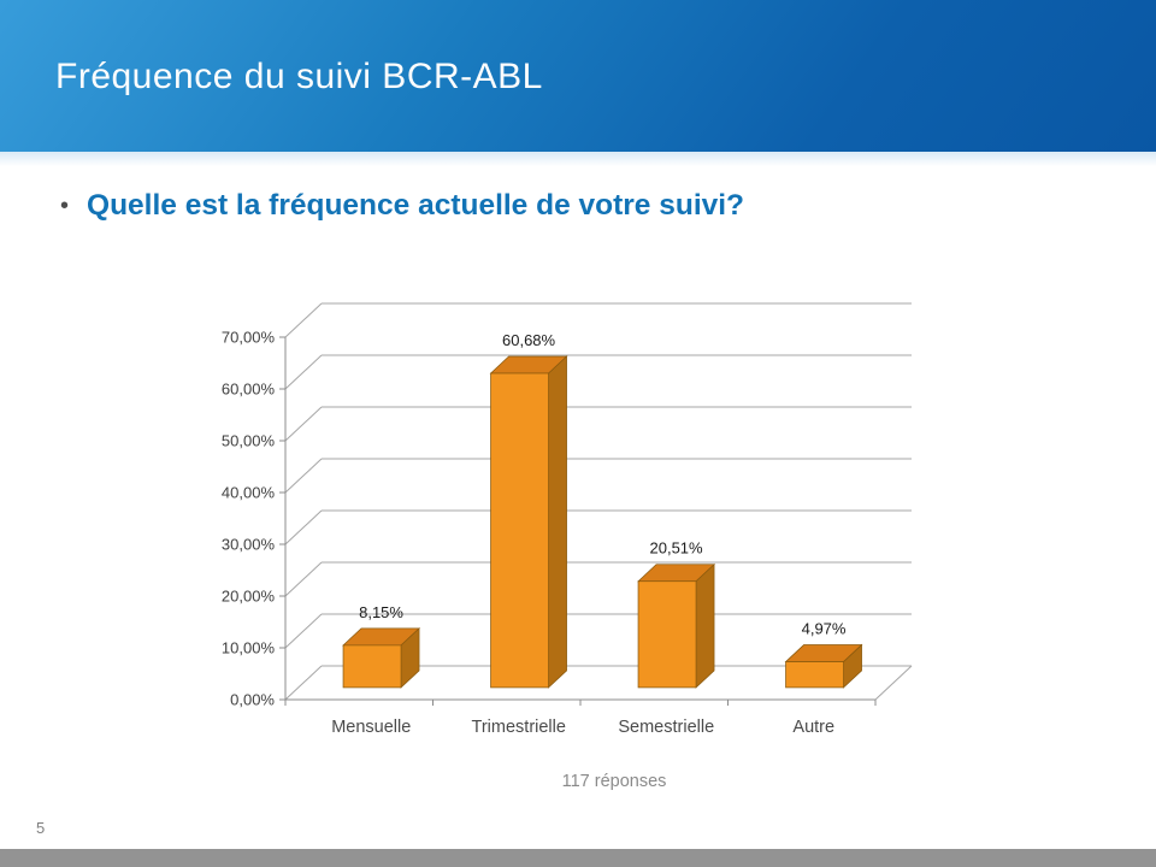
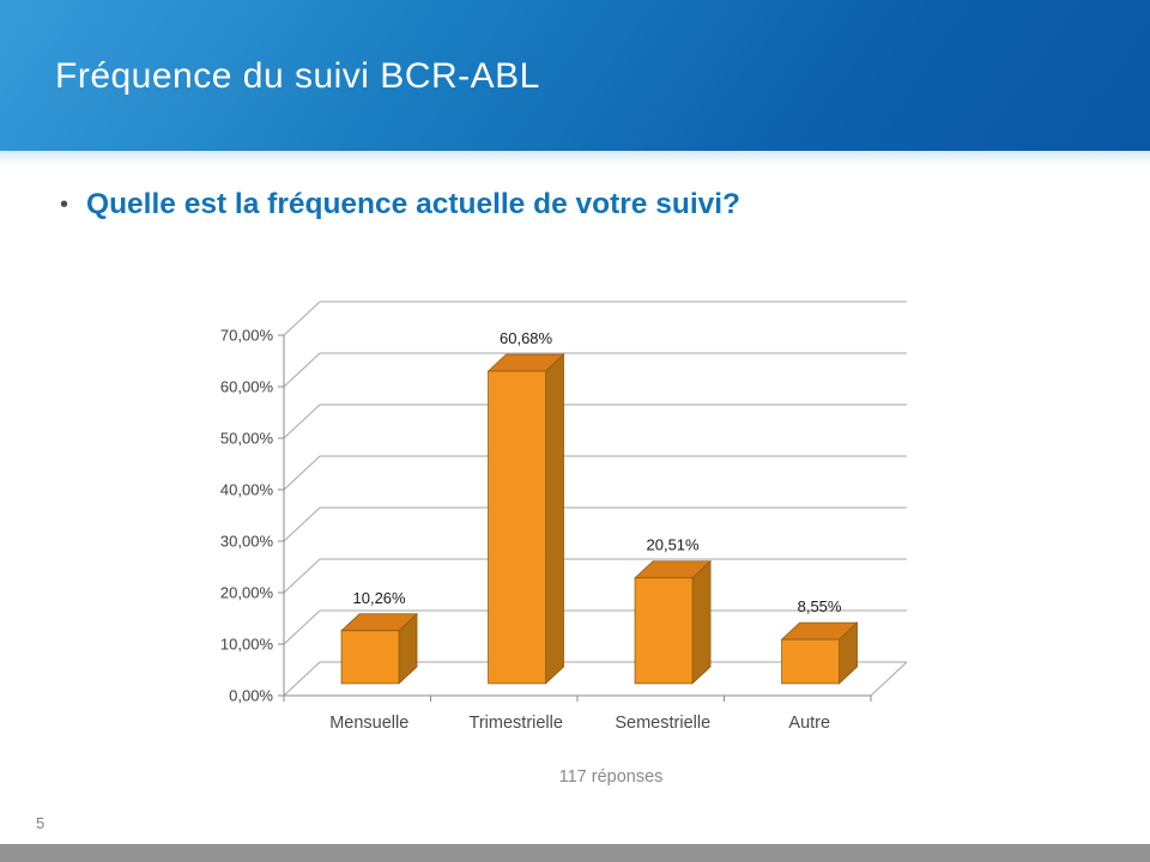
Mensuelle: 8,15% -> 10,26%
Autre: 4,97% -> 8,55%
